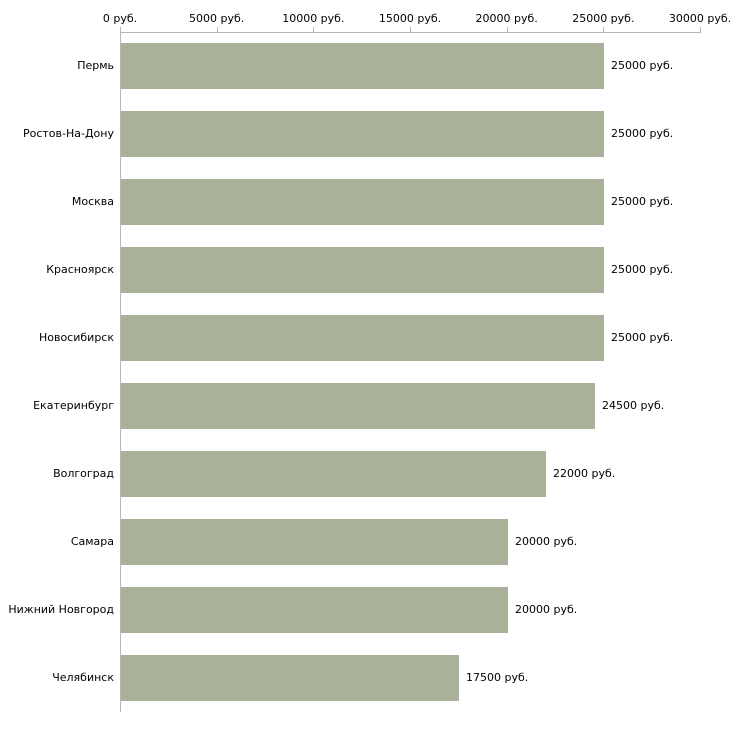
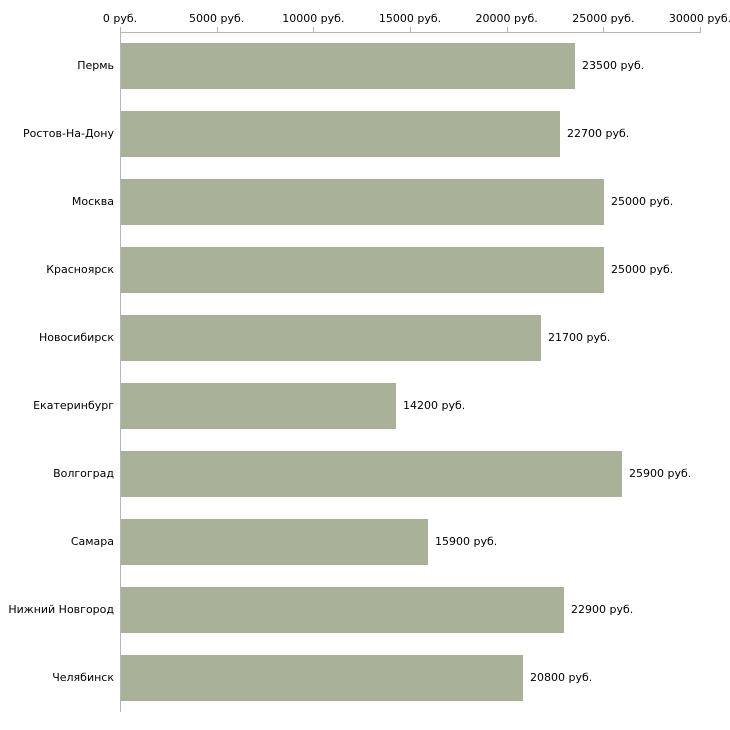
Пермь: 25000 -> 23500
Ростов-На-Дону: 25000 -> 22700
Новосибирск: 25000 -> 21700
Екатеринбург: 24500 -> 14200
Волгоград: 22000 -> 25900
Самара: 20000 -> 15900
Нижний Новгород: 20000 -> 22900
Челябинск: 17500 -> 20800
